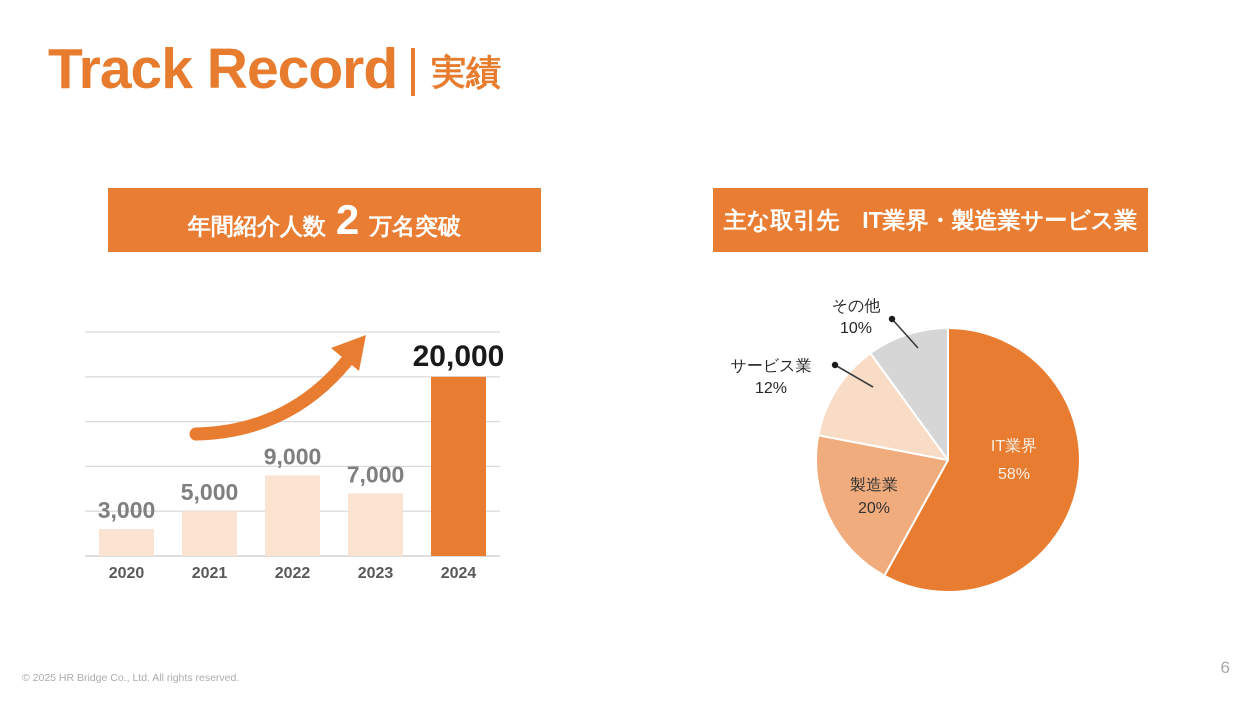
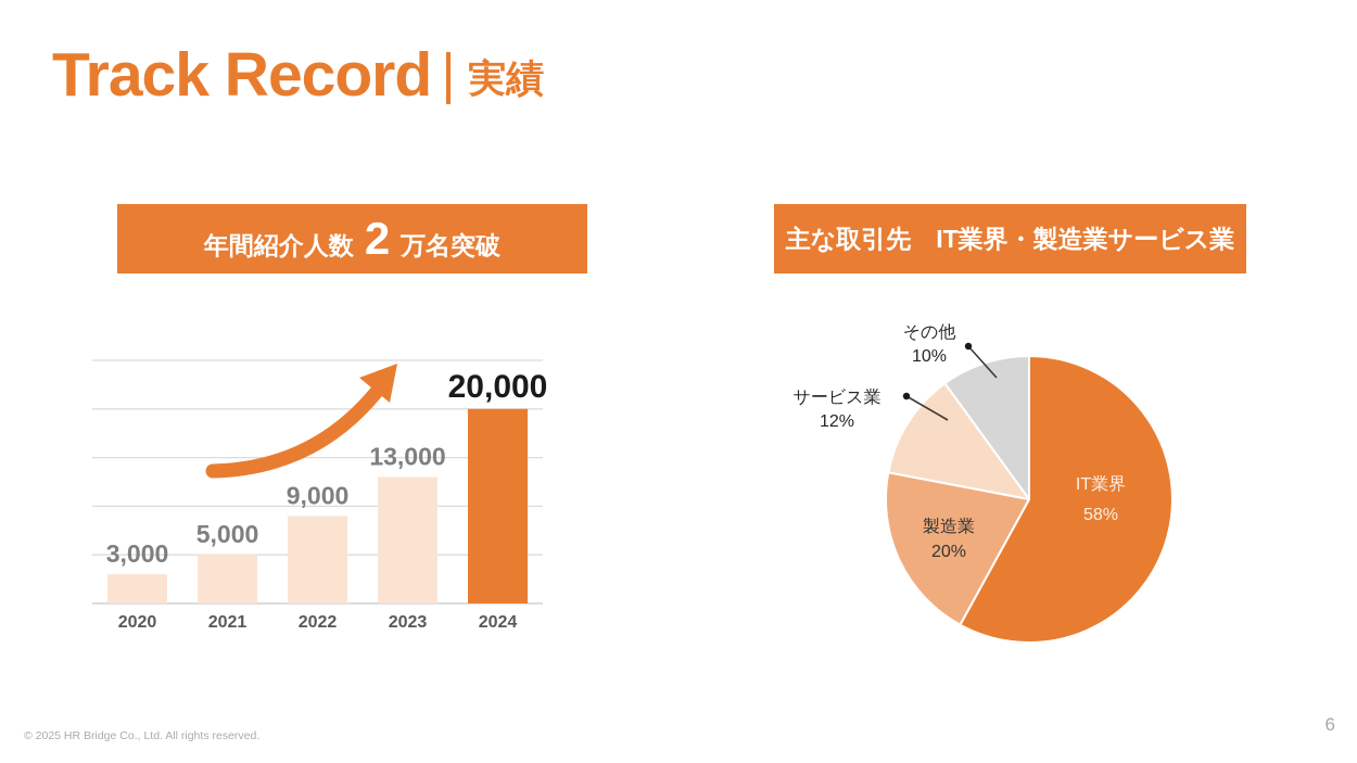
年間紹介人数 2 万名突破/2023: 7,000 -> 13,000
